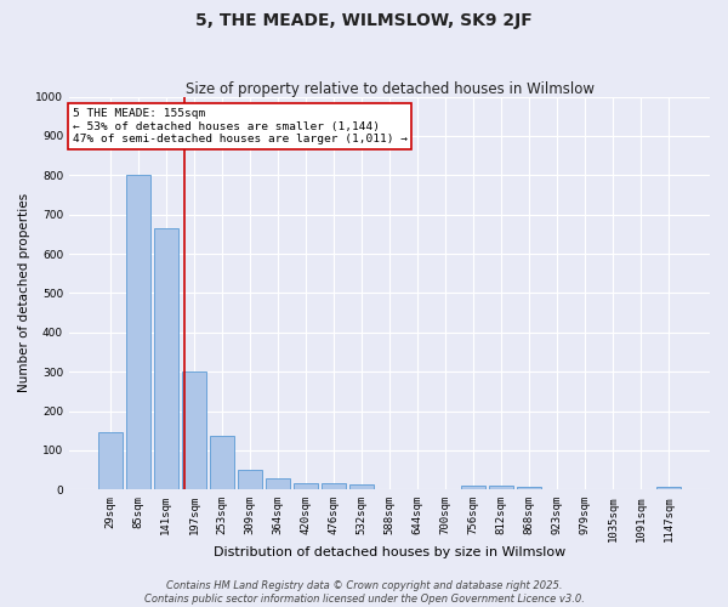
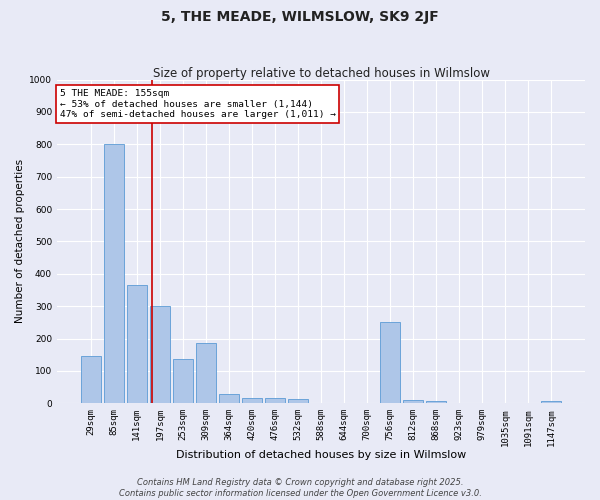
141sqm: 665 -> 365
309sqm: 52 -> 185
756sqm: 10 -> 250
